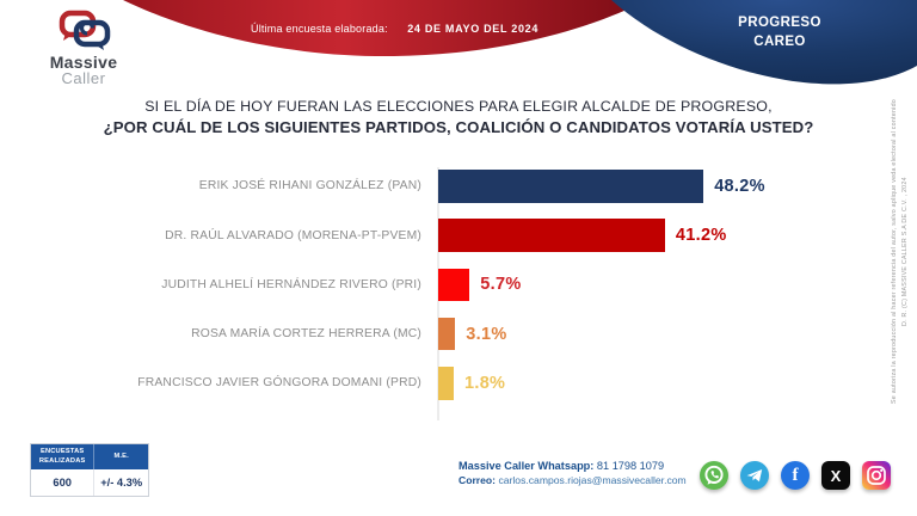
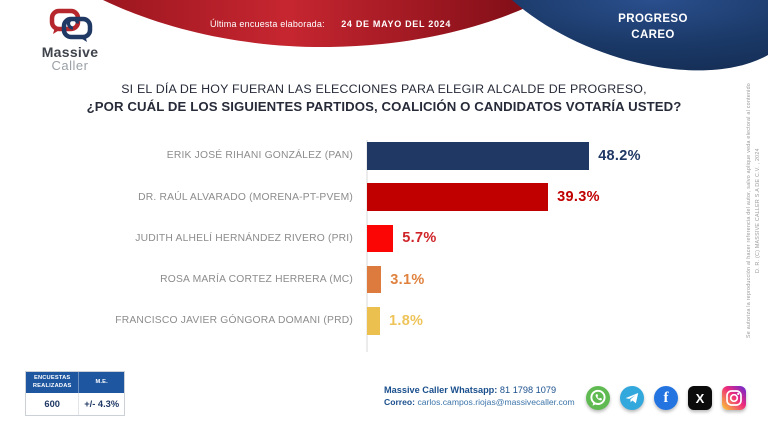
DR. RAÚL ALVARADO (MORENA-PT-PVEM): 41.2% -> 39.3%
